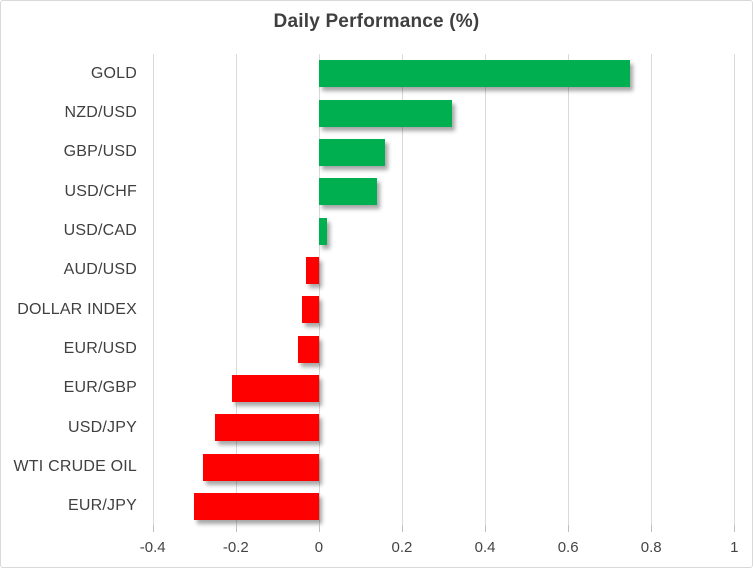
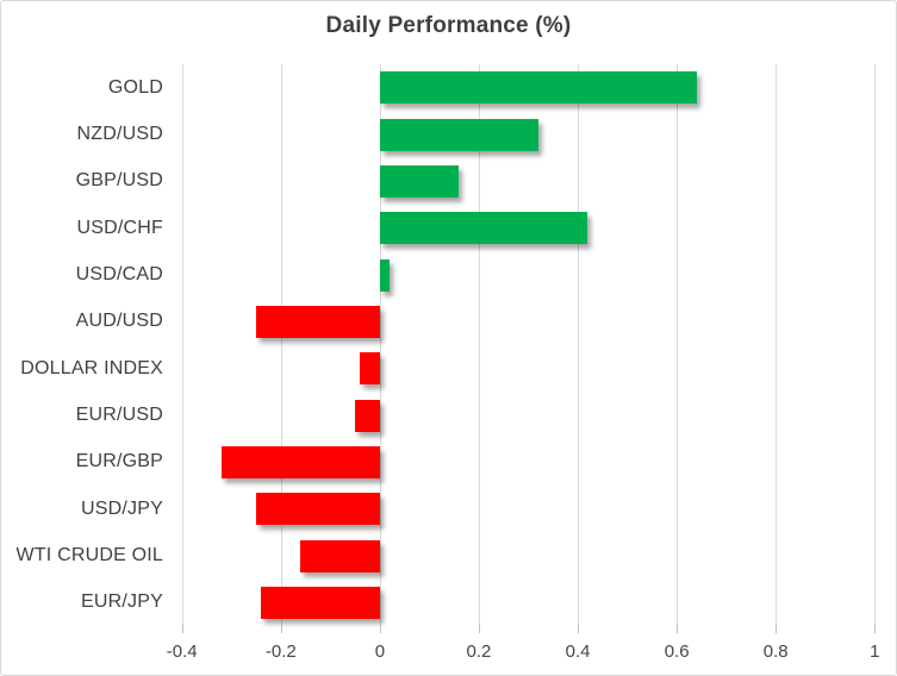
GOLD: 0.75 -> 0.64
USD/CHF: 0.14 -> 0.42
AUD/USD: -0.03 -> -0.25
EUR/GBP: -0.21 -> -0.32
WTI CRUDE OIL: -0.28 -> -0.16
EUR/JPY: -0.30 -> -0.24
